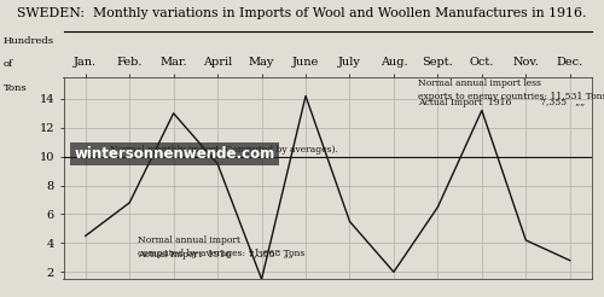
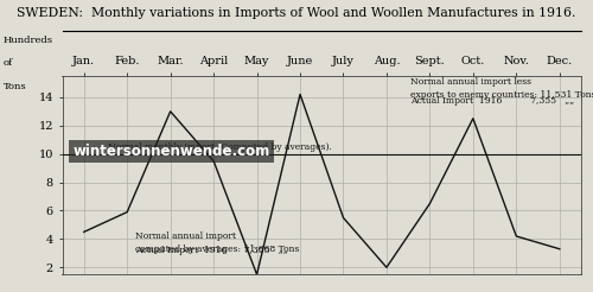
Feb.: 6.8 -> 5.9
Oct.: 13.2 -> 12.5
Dec.: 2.8 -> 3.3
